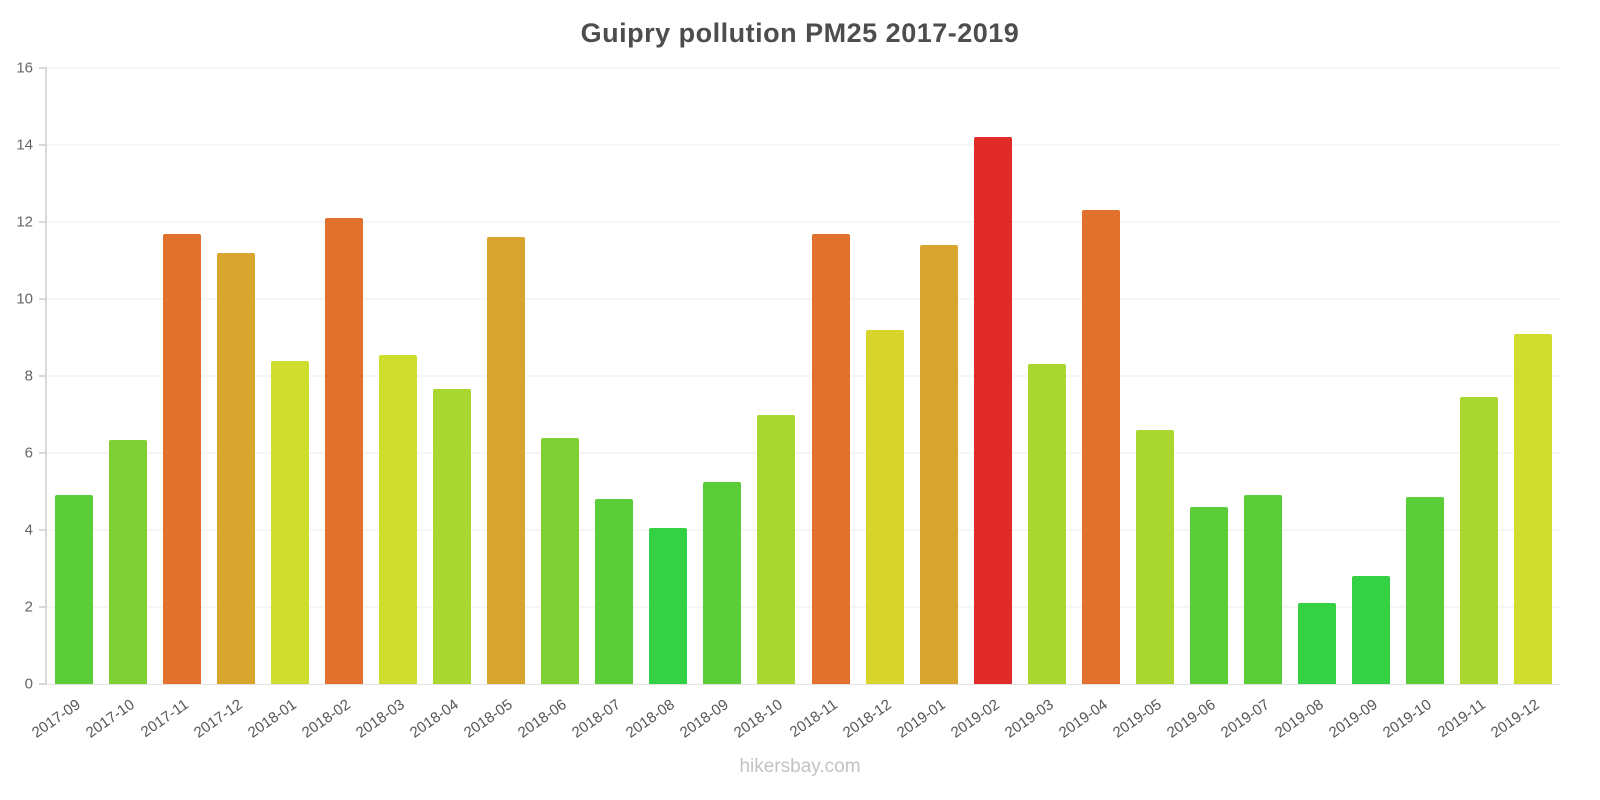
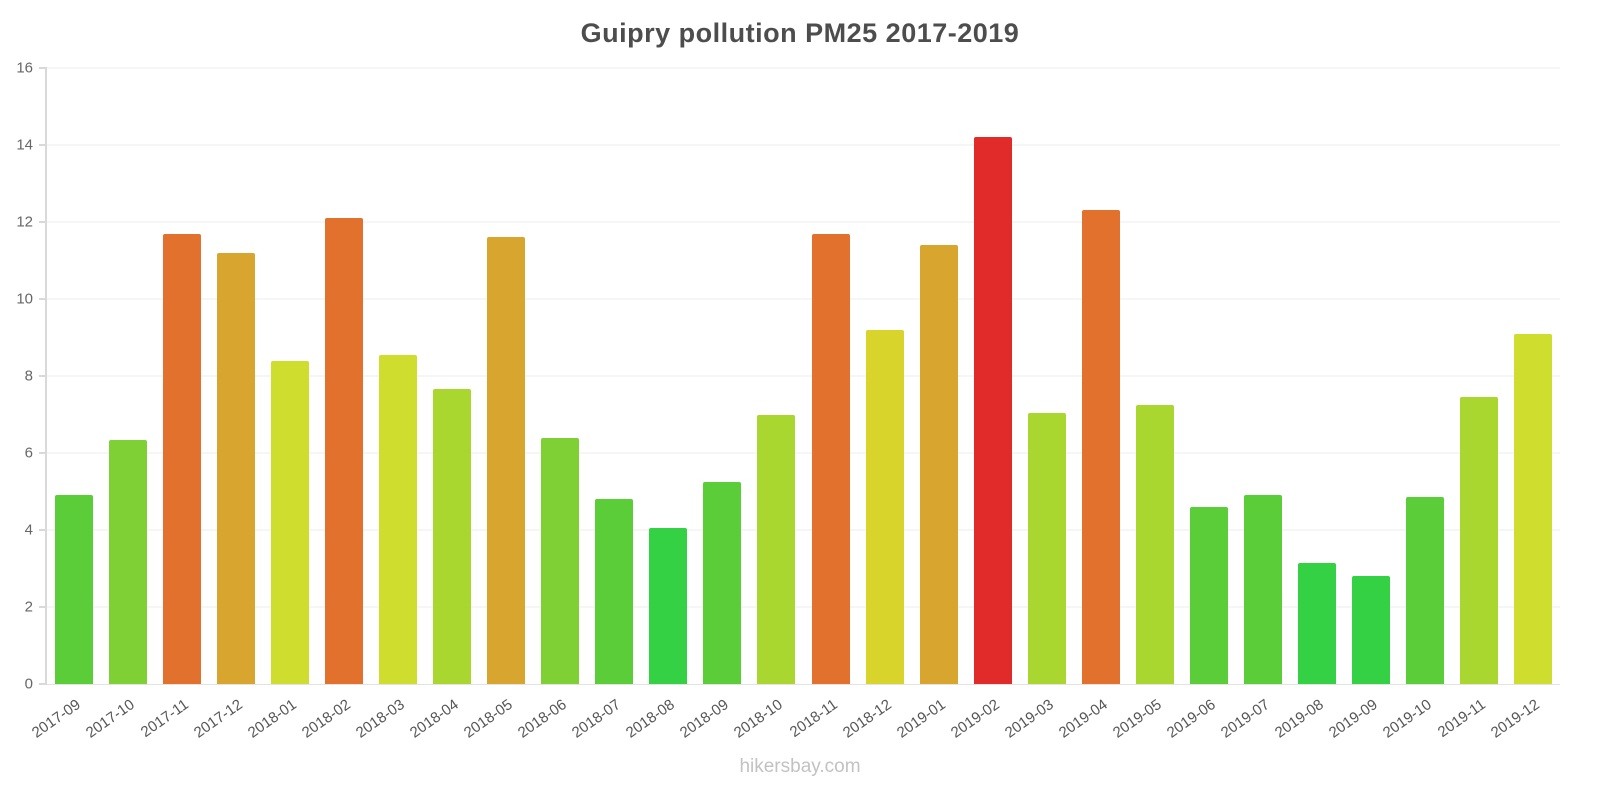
2019-03: 8.3 -> 7.0
2019-05: 6.6 -> 7.2
2019-08: 2.1 -> 3.1
